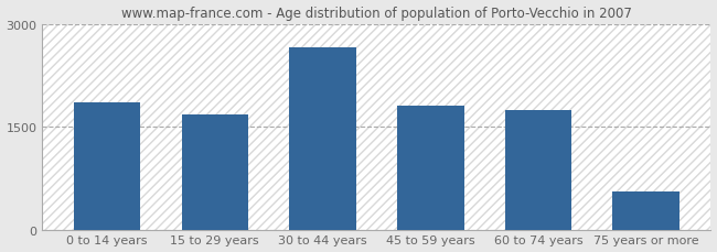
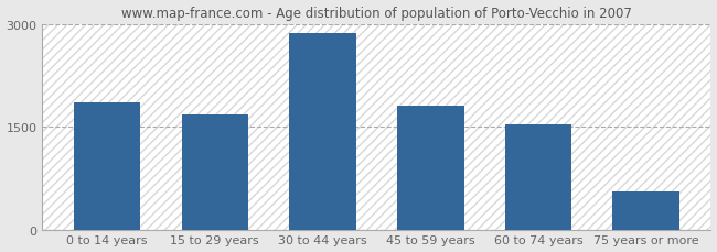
30 to 44 years: 2660 -> 2870
60 to 74 years: 1740 -> 1530
